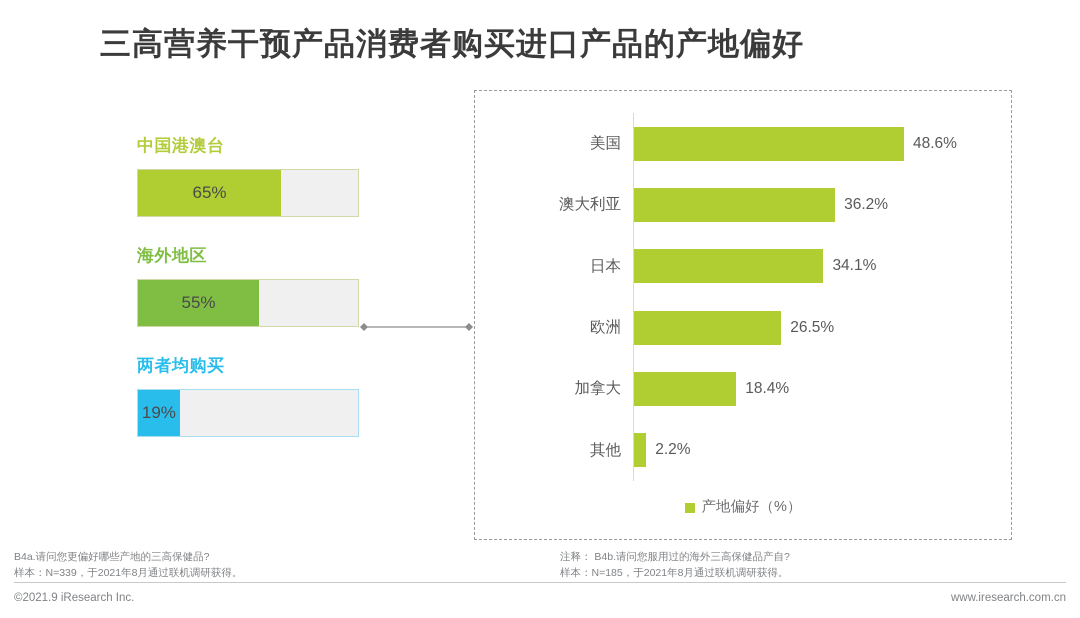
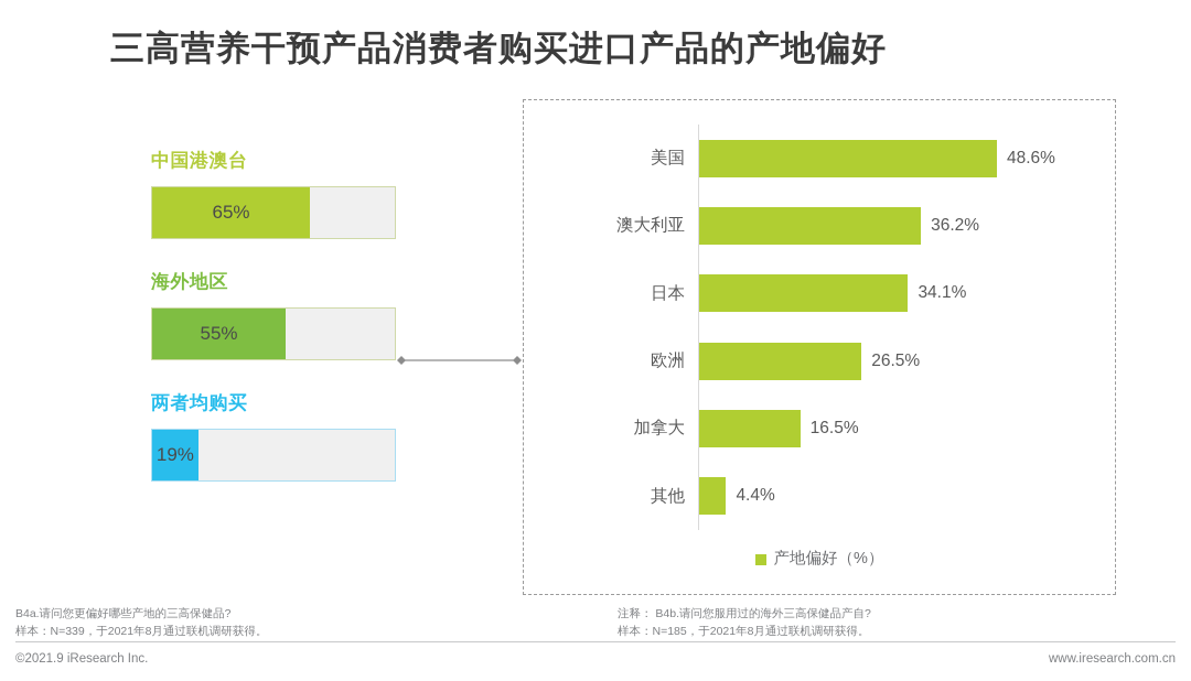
加拿大: 18.4% -> 16.5%
其他: 2.2% -> 4.4%
